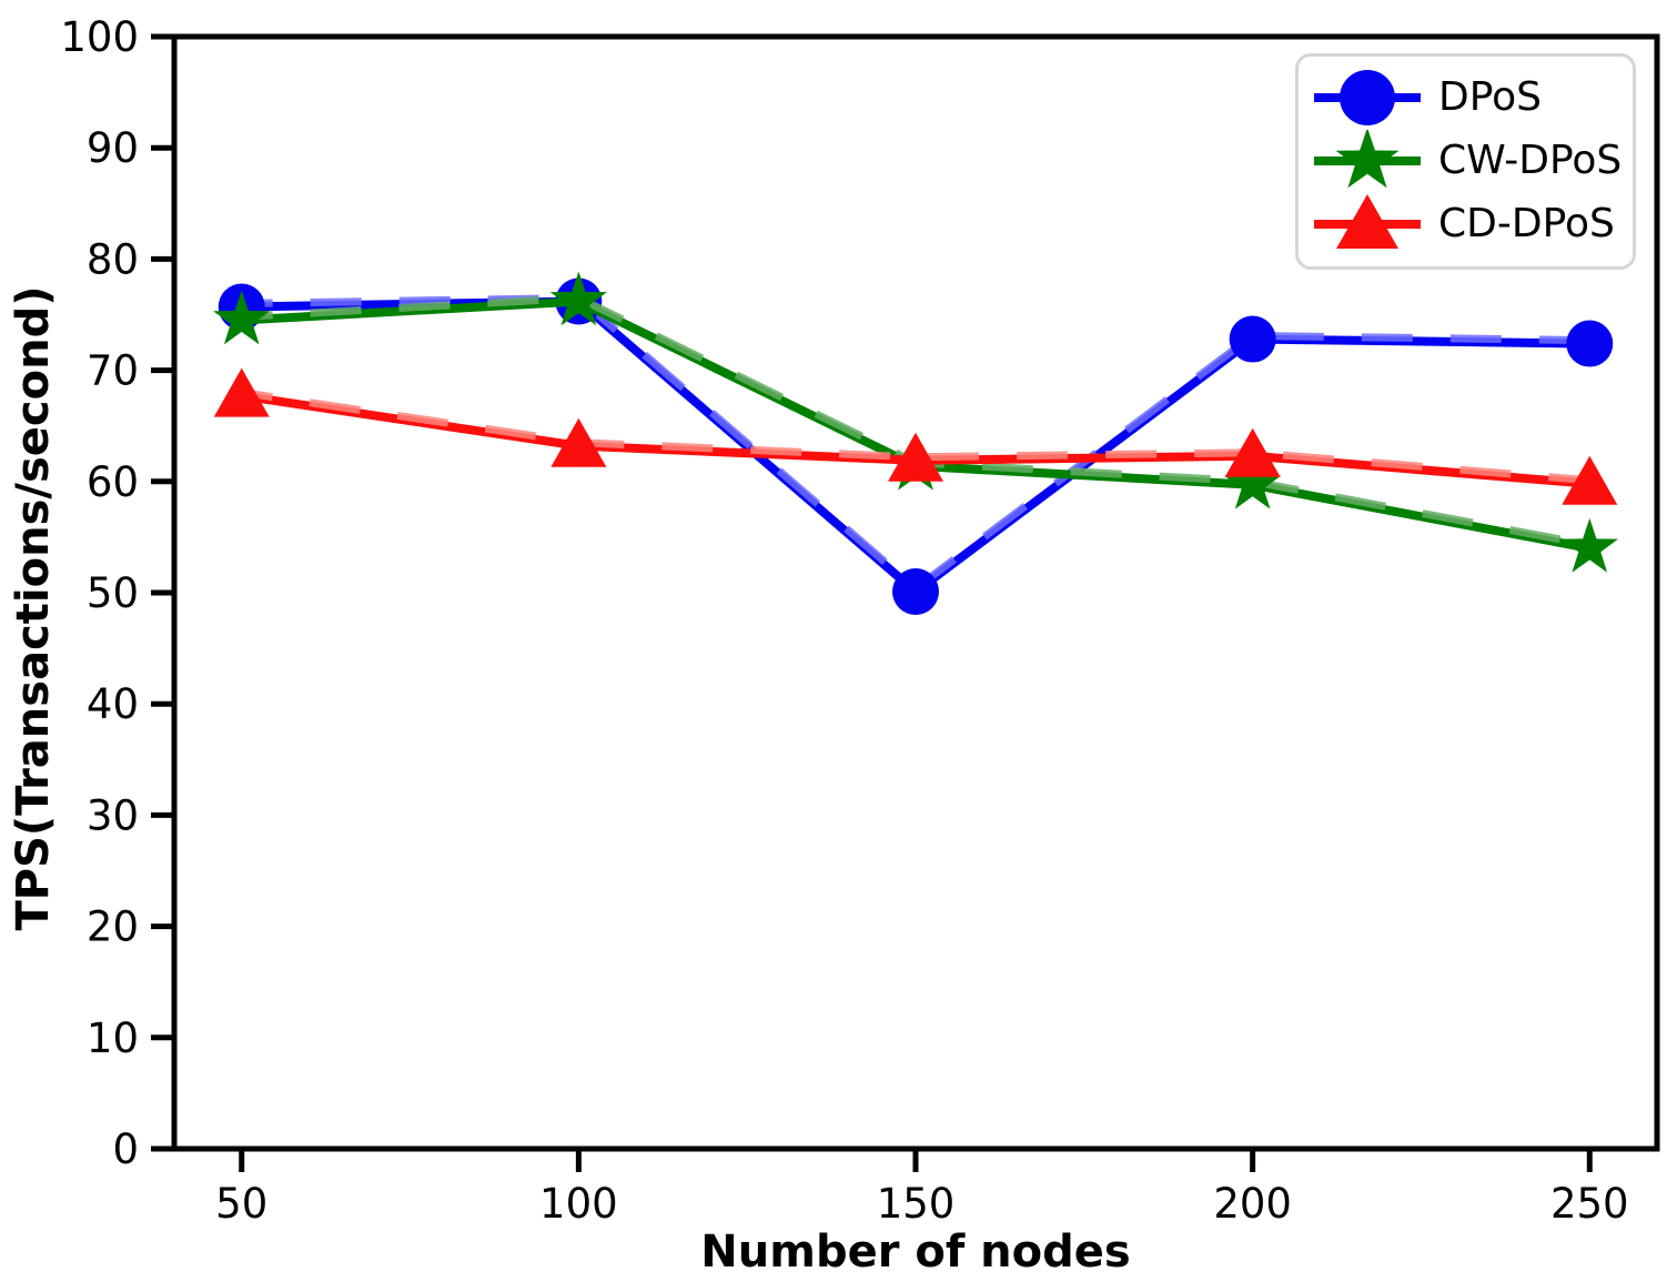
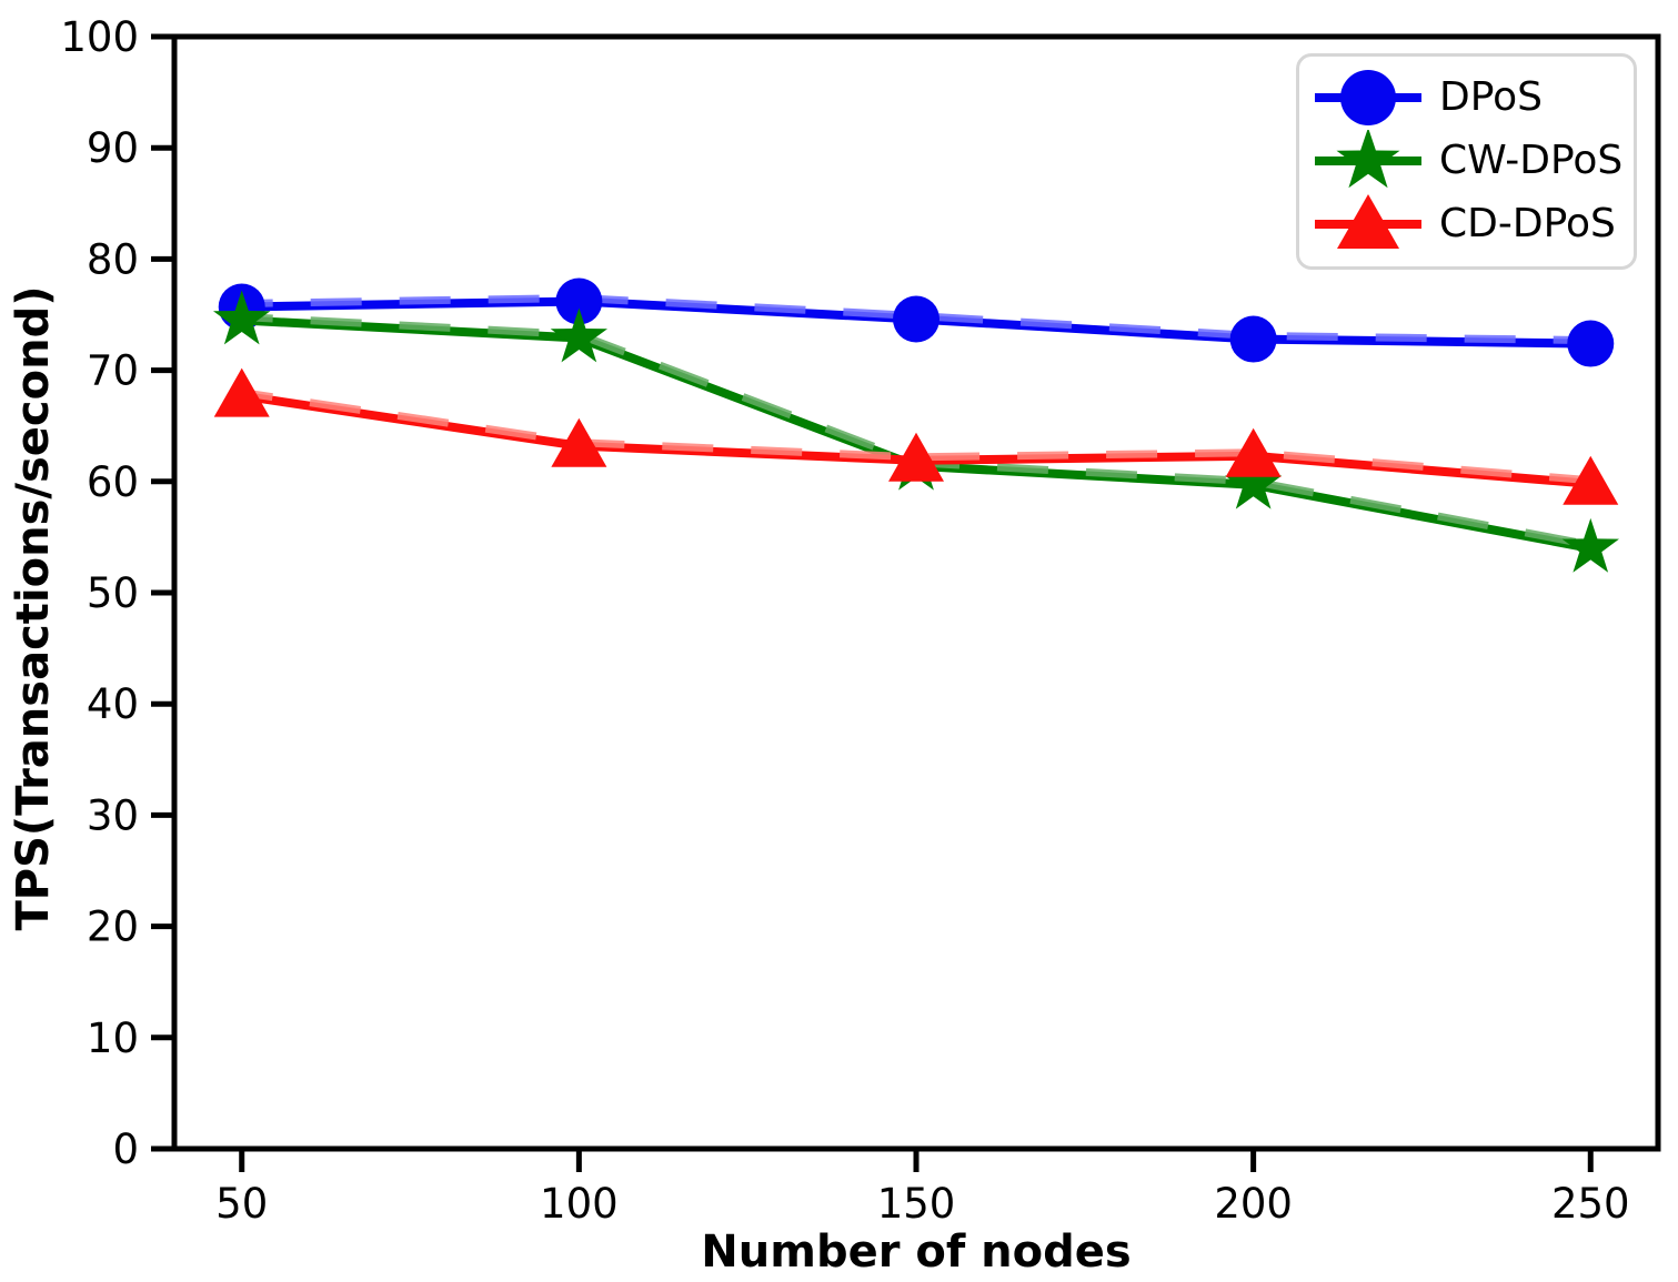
CW-DPoS/100: 76.2 -> 72.9
DPoS/150: 50.1 -> 74.6
